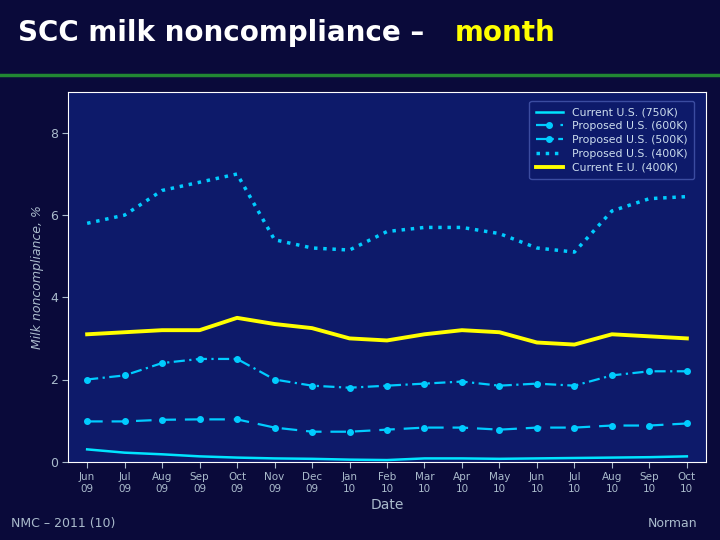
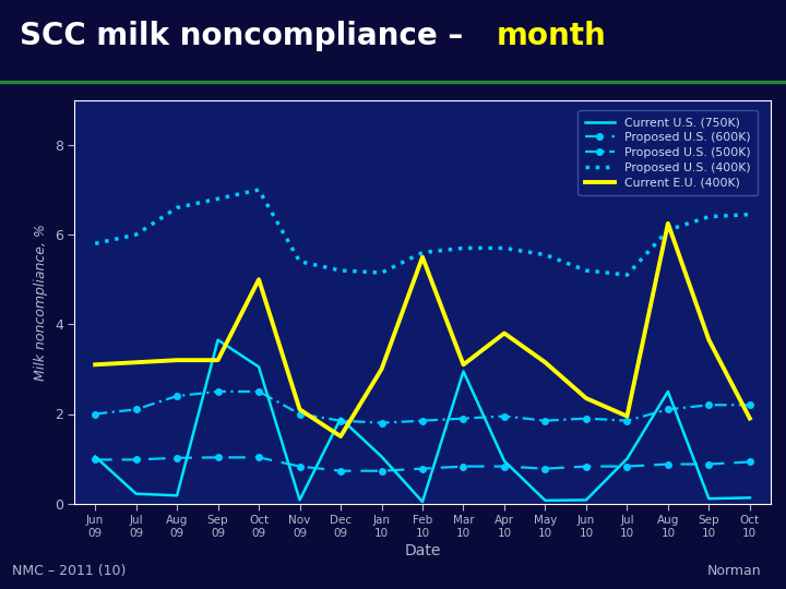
Current U.S. (750K)/Jun 09: 0.30 -> 1.05
Current U.S. (750K)/Sep 09: 0.13 -> 3.65
Current U.S. (750K)/Oct 09: 0.10 -> 3.05
Current E.U. (400K)/Oct 09: 3.50 -> 5.00
Current E.U. (400K)/Nov 09: 3.35 -> 2.10
Current U.S. (750K)/Dec 09: 0.07 -> 1.90
Current E.U. (400K)/Dec 09: 3.25 -> 1.50
Current U.S. (750K)/Jan 10: 0.05 -> 1.05
Current E.U. (400K)/Feb 10: 2.95 -> 5.50
Current U.S. (750K)/Mar 10: 0.08 -> 2.95
Current U.S. (750K)/Apr 10: 0.08 -> 0.95
Current E.U. (400K)/Apr 10: 3.20 -> 3.80
Current E.U. (400K)/Jun 10: 2.90 -> 2.35
Current U.S. (750K)/Jul 10: 0.09 -> 1.00
Current E.U. (400K)/Jul 10: 2.85 -> 1.95
Current U.S. (750K)/Aug 10: 0.10 -> 2.50
Current E.U. (400K)/Aug 10: 3.10 -> 6.25
Current E.U. (400K)/Sep 10: 3.05 -> 3.65
Current E.U. (400K)/Oct 10: 3.00 -> 1.90
